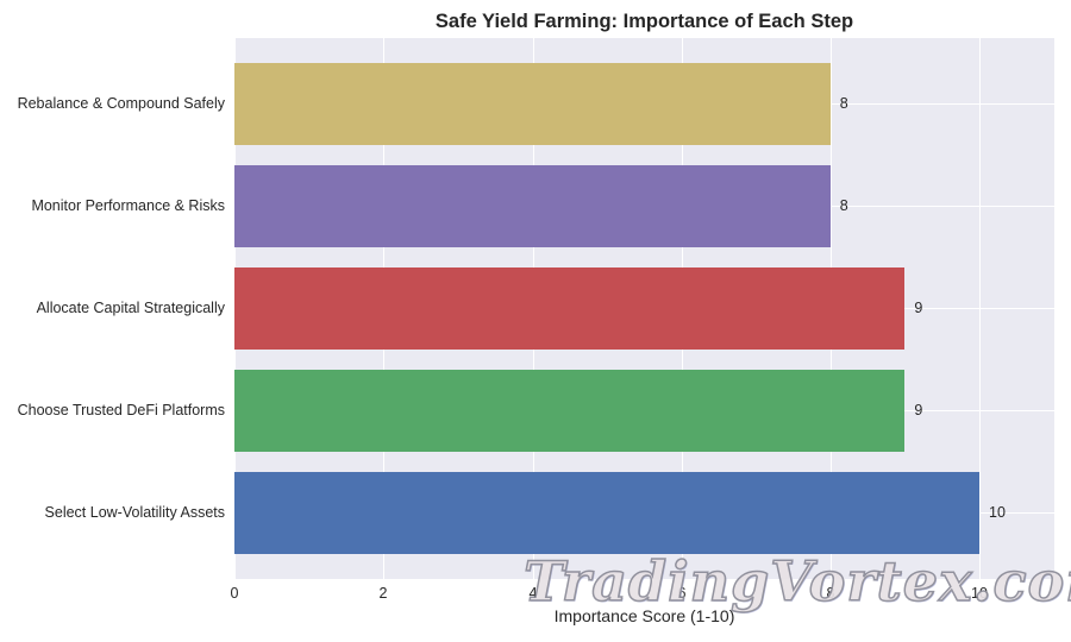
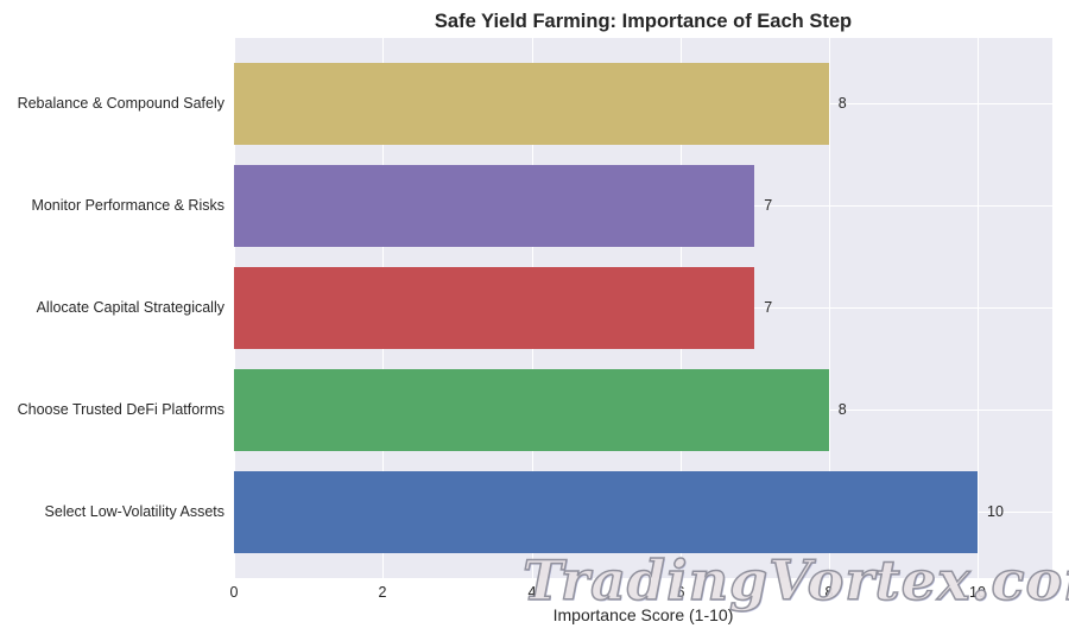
Choose Trusted DeFi Platforms: 9 -> 8
Allocate Capital Strategically: 9 -> 7
Monitor Performance & Risks: 8 -> 7
